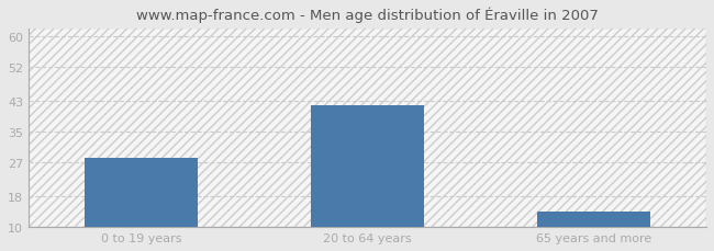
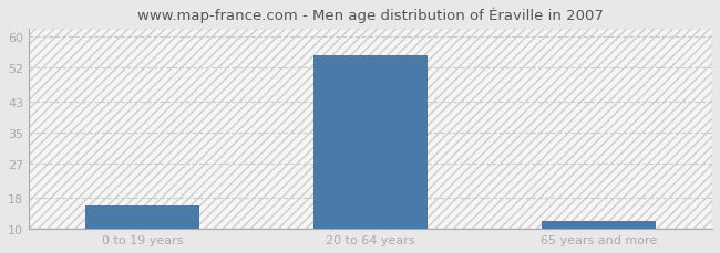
0 to 19 years: 28 -> 16
20 to 64 years: 42 -> 55
65 years and more: 14 -> 12
